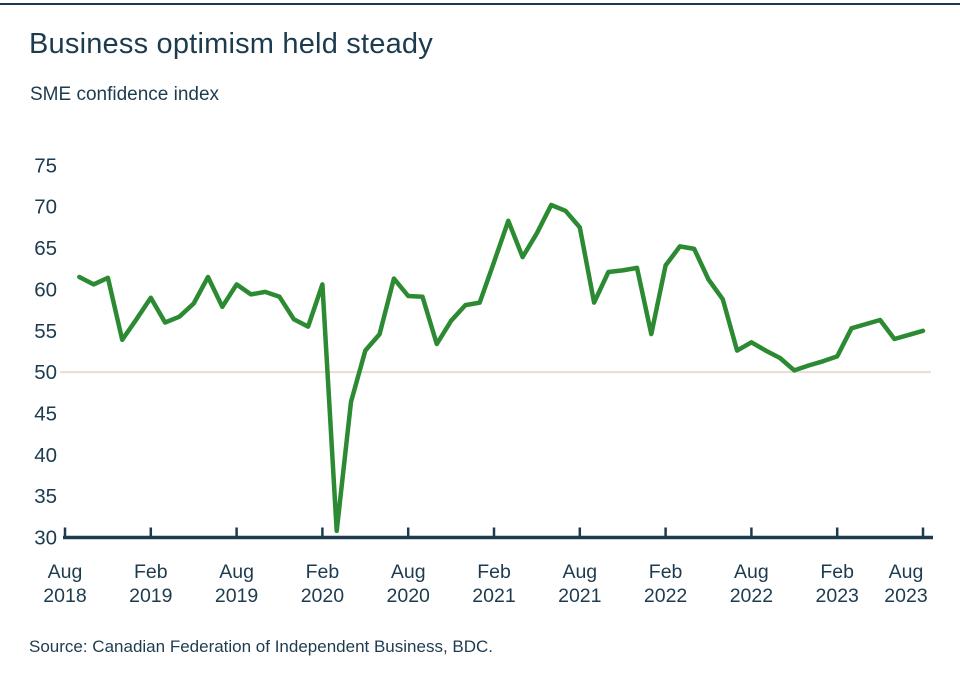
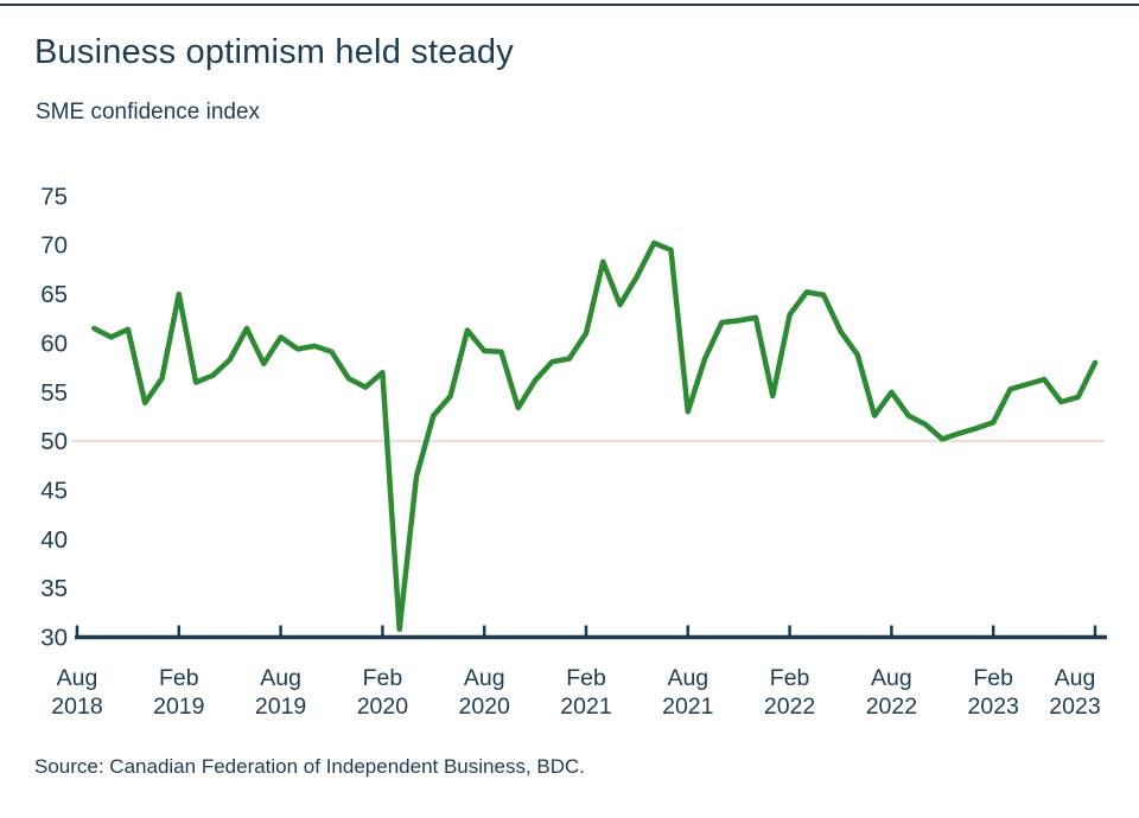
Feb 2019: 59 -> 65
Feb 2020: 61 -> 57
Feb 2021: 63 -> 61
Aug 2021: 68 -> 53
Aug 2022: 54 -> 55
Aug 2023: 55 -> 58
